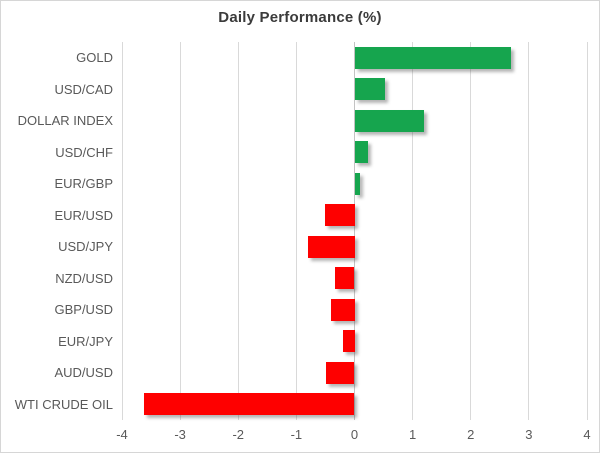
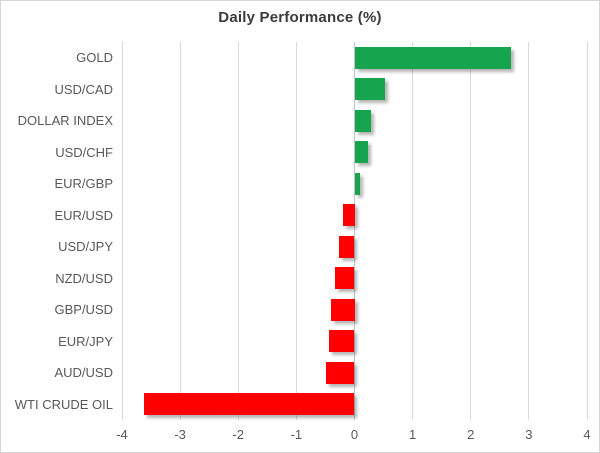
DOLLAR INDEX: 1.2 -> 0.3
EUR/USD: -0.5 -> -0.2
USD/JPY: -0.8 -> -0.3
EUR/JPY: -0.2 -> -0.4
